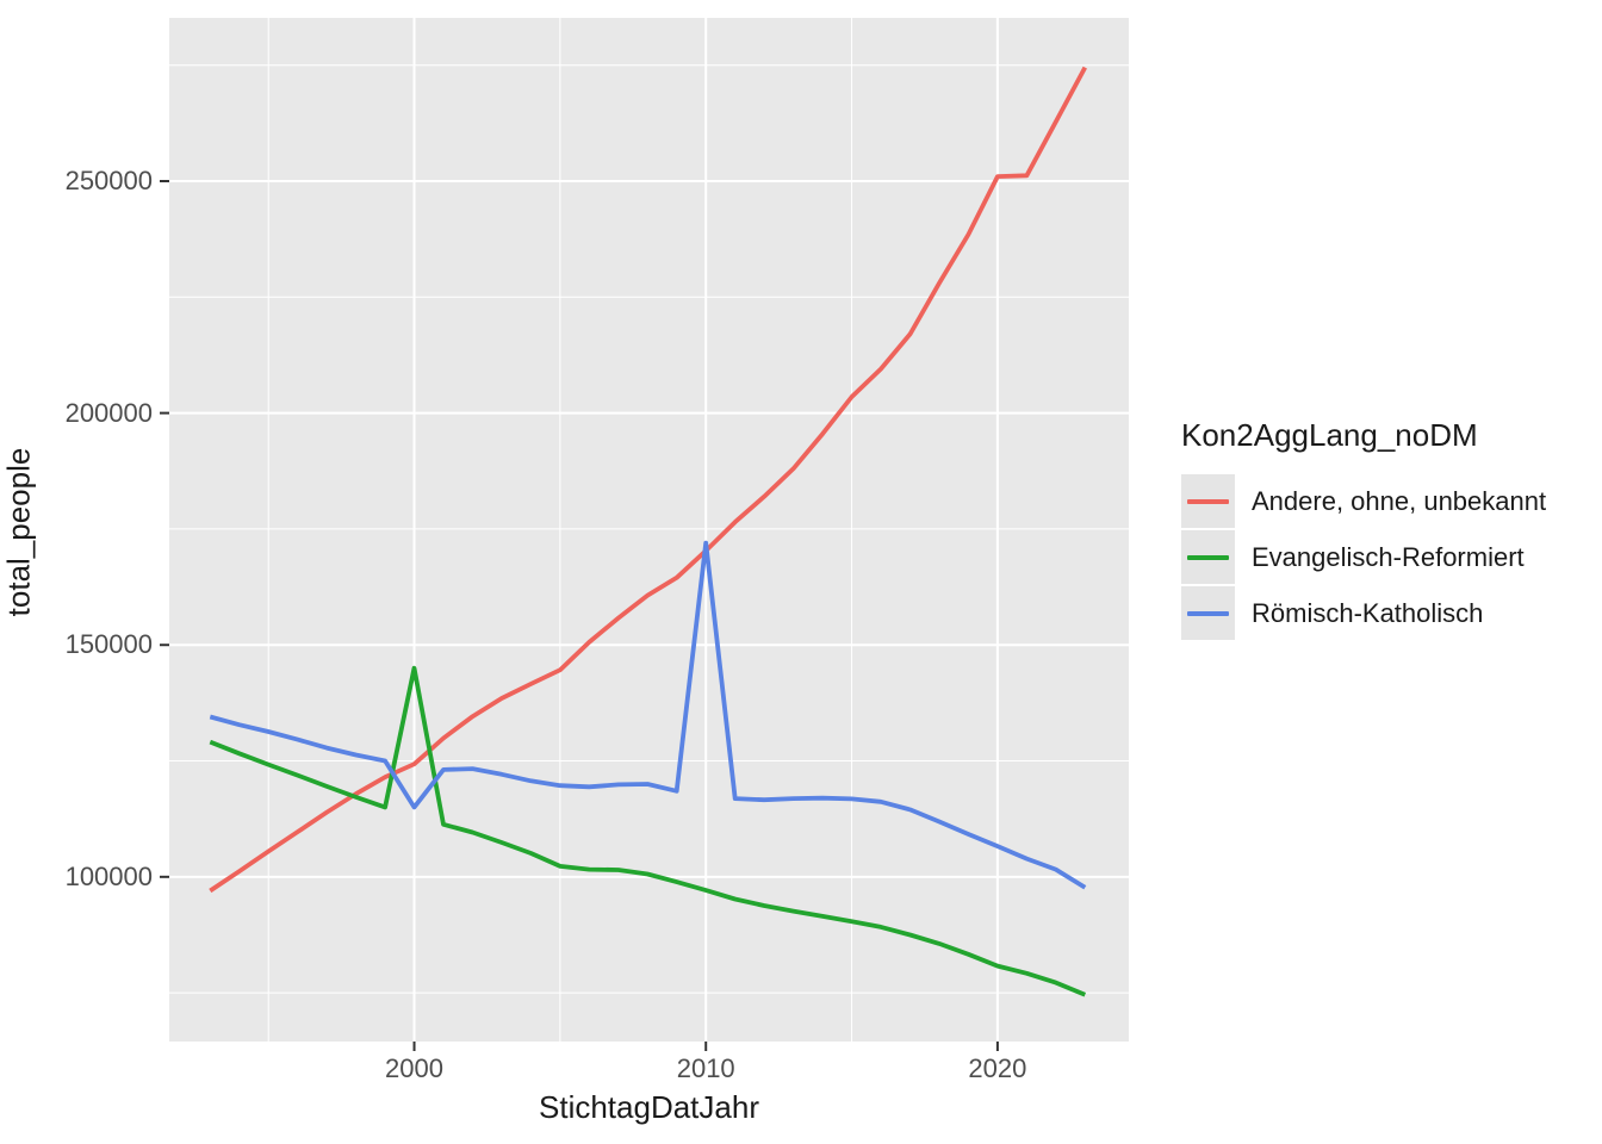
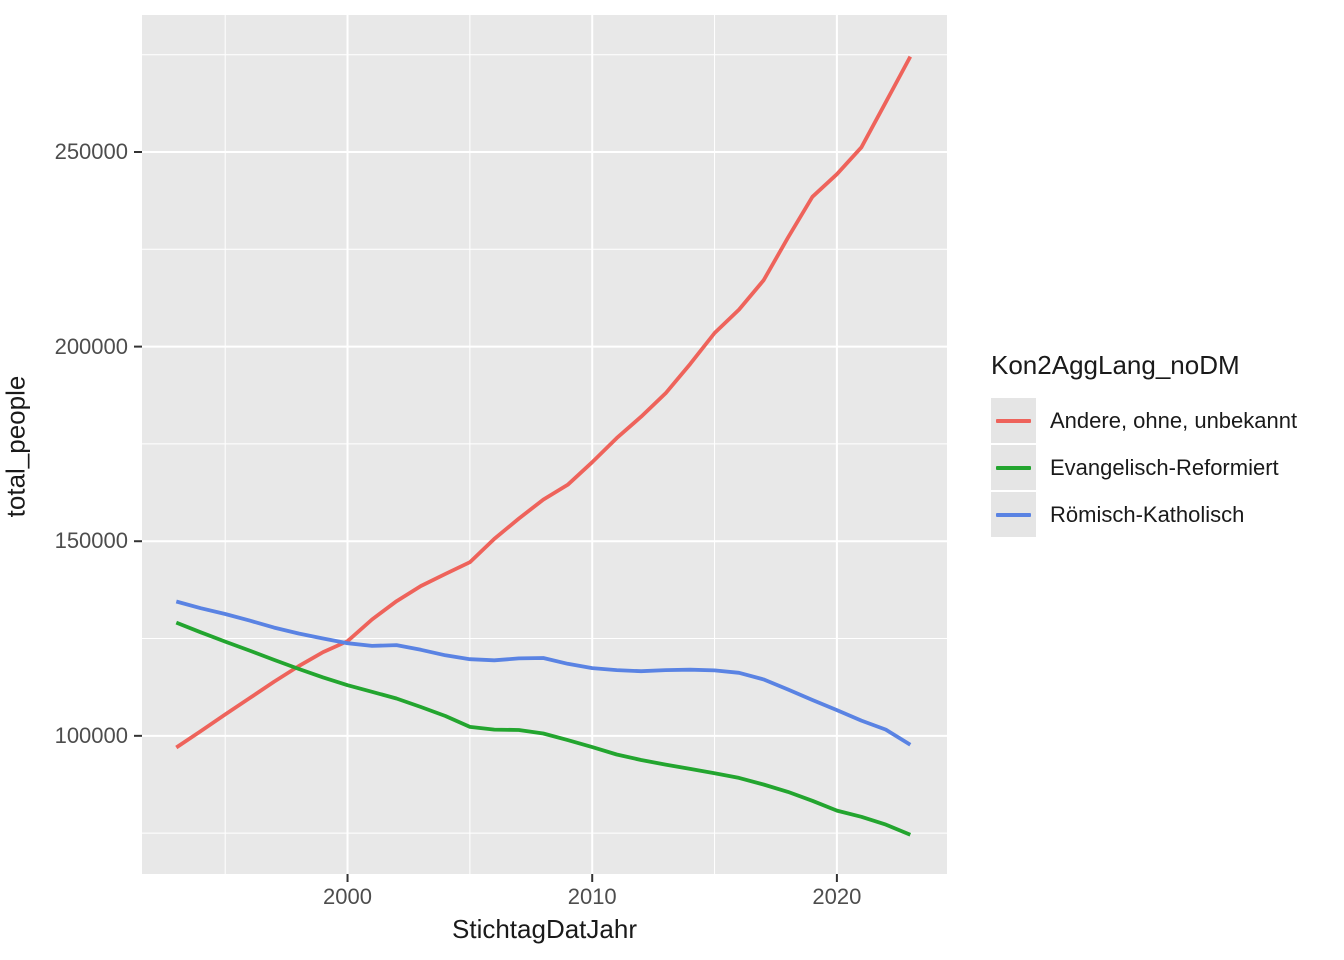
Evangelisch-Reformiert/2000: 145000 -> 113000
Römisch-Katholisch/2000: 115000 -> 124000
Römisch-Katholisch/2010: 172000 -> 117000
Andere, ohne, unbekannt/2020: 251000 -> 244000
